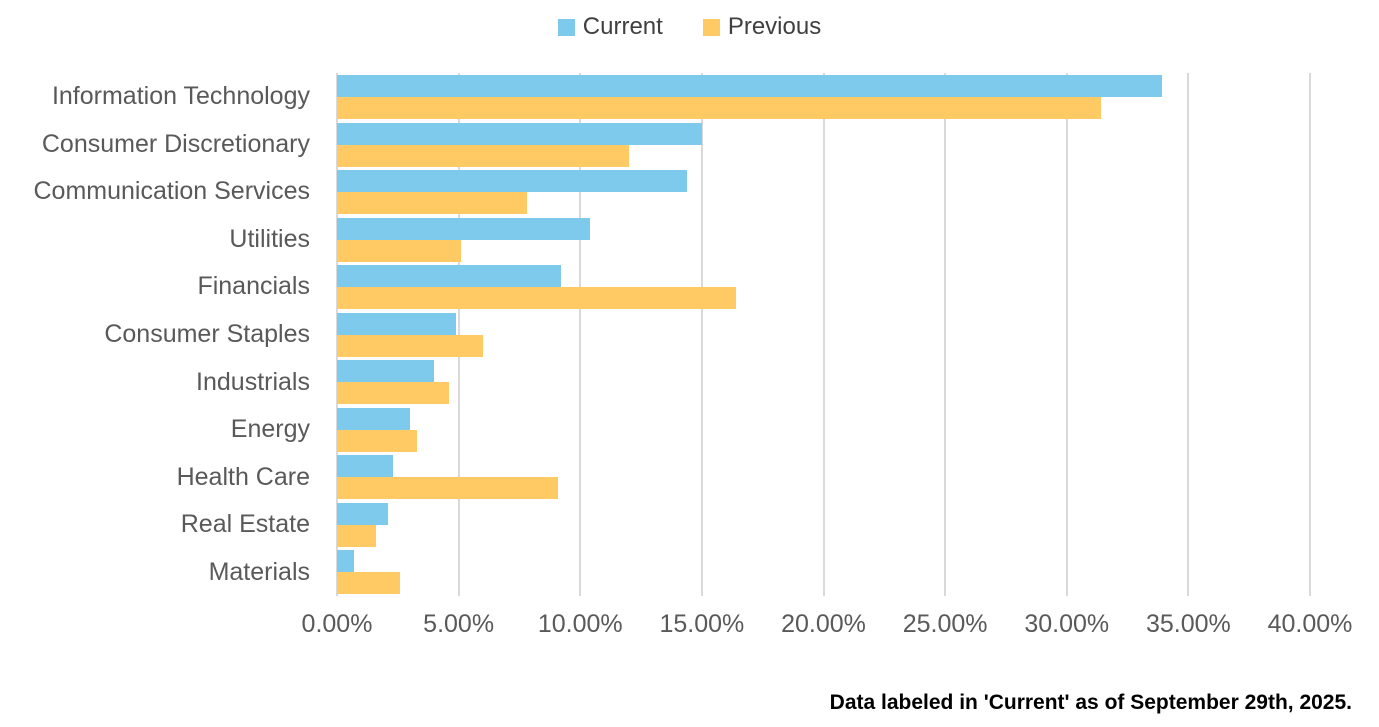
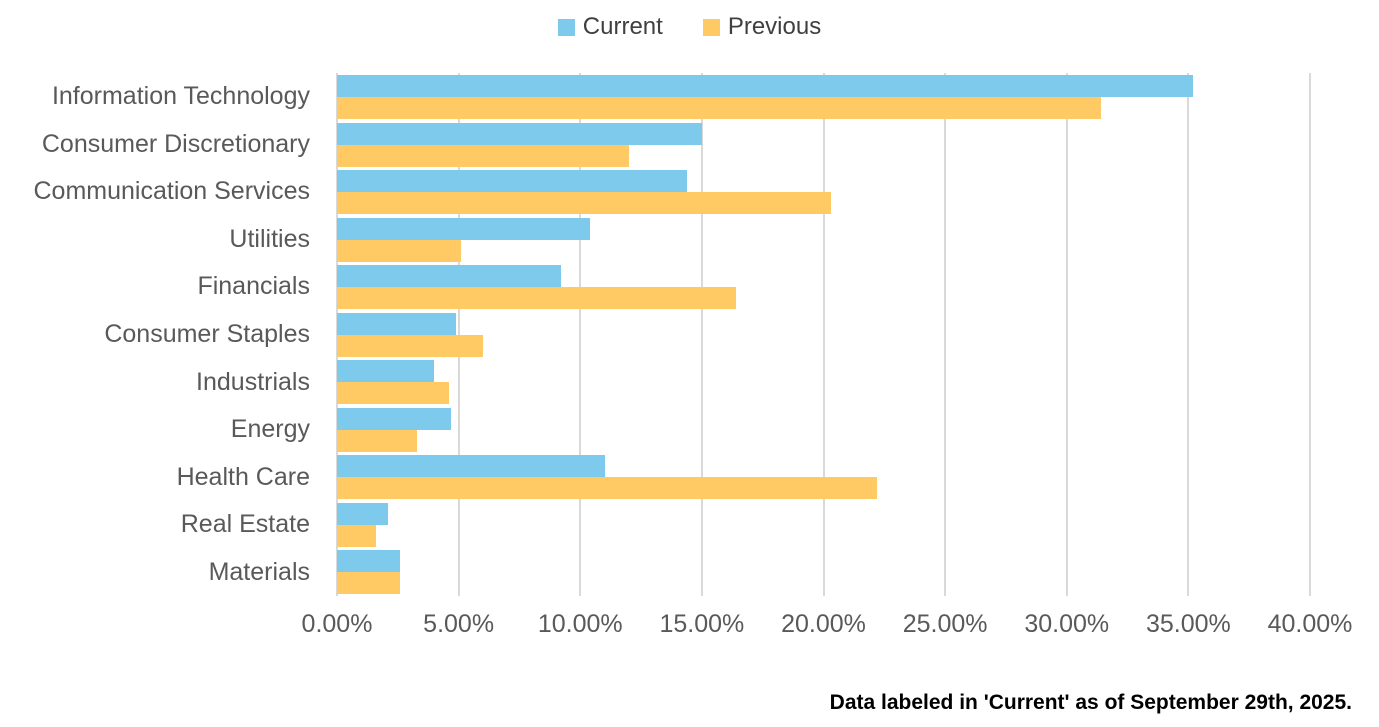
Current/Information Technology: 33.9% -> 35.2%
Previous/Communication Services: 7.8% -> 20.3%
Current/Energy: 3.0% -> 4.7%
Current/Health Care: 2.3% -> 11.0%
Previous/Health Care: 9.1% -> 22.2%
Current/Materials: 0.7% -> 2.6%
